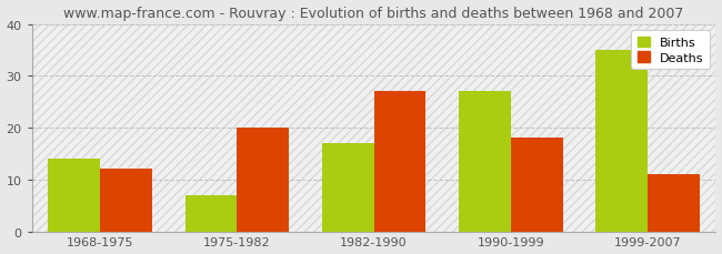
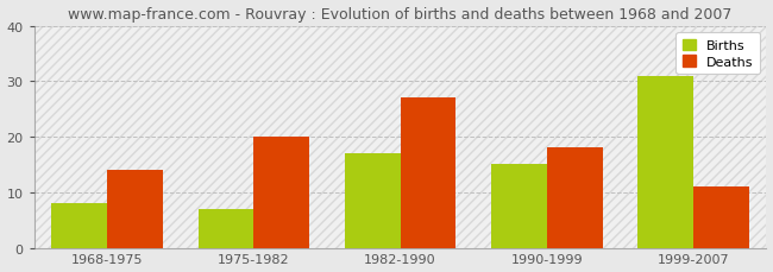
Births/1968-1975: 14 -> 8
Deaths/1968-1975: 12 -> 14
Births/1990-1999: 27 -> 15
Births/1999-2007: 35 -> 31
